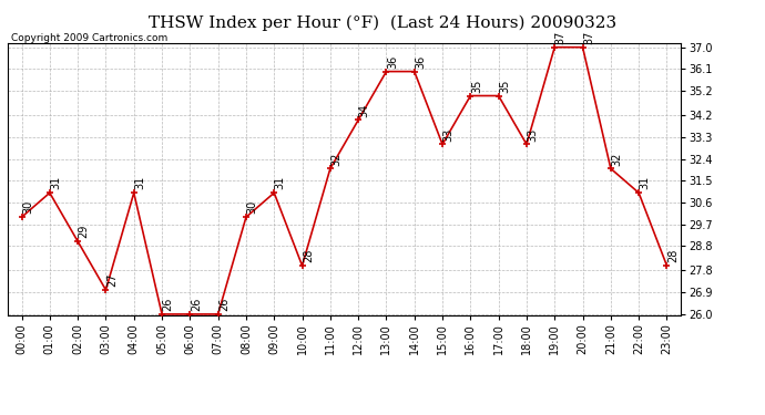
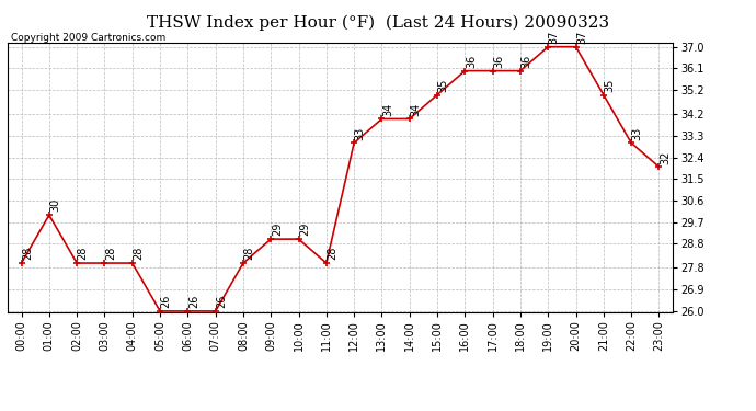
00:00: 30 -> 28
01:00: 31 -> 30
02:00: 29 -> 28
03:00: 27 -> 28
04:00: 31 -> 28
08:00: 30 -> 28
09:00: 31 -> 29
10:00: 28 -> 29
11:00: 32 -> 28
12:00: 34 -> 33
13:00: 36 -> 34
14:00: 36 -> 34
15:00: 33 -> 35
16:00: 35 -> 36
17:00: 35 -> 36
18:00: 33 -> 36
21:00: 32 -> 35
22:00: 31 -> 33
23:00: 28 -> 32
